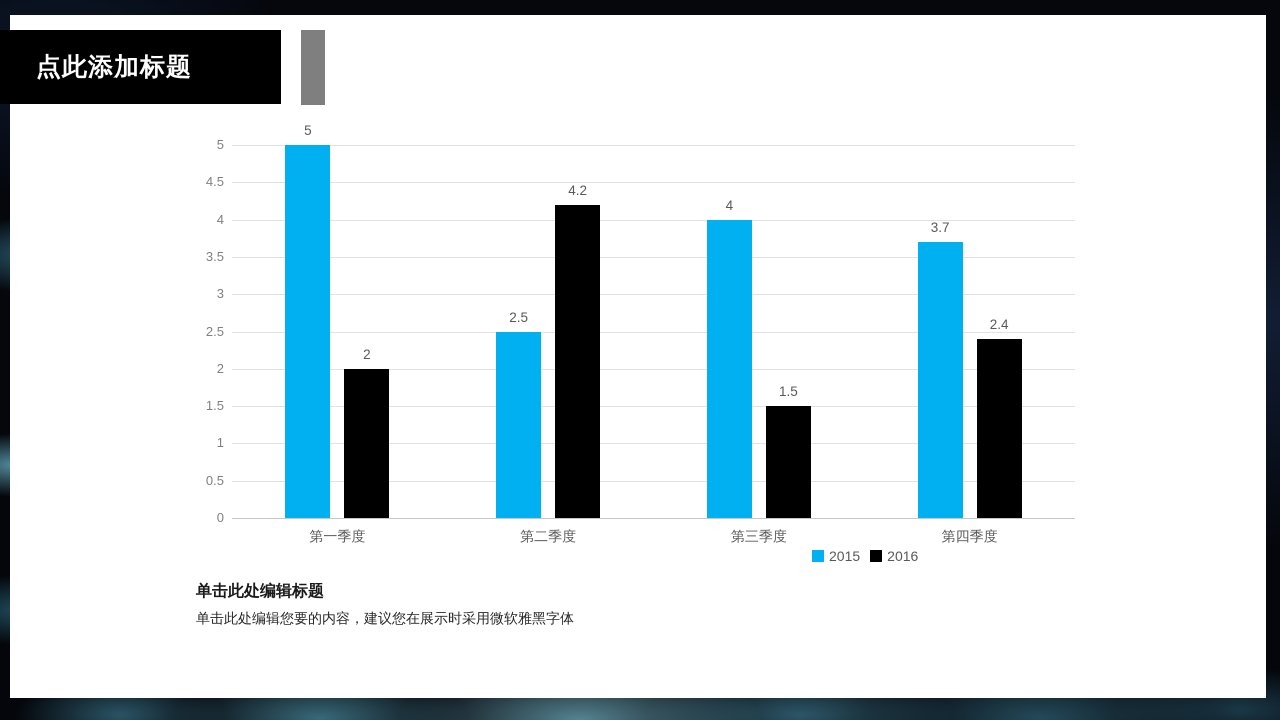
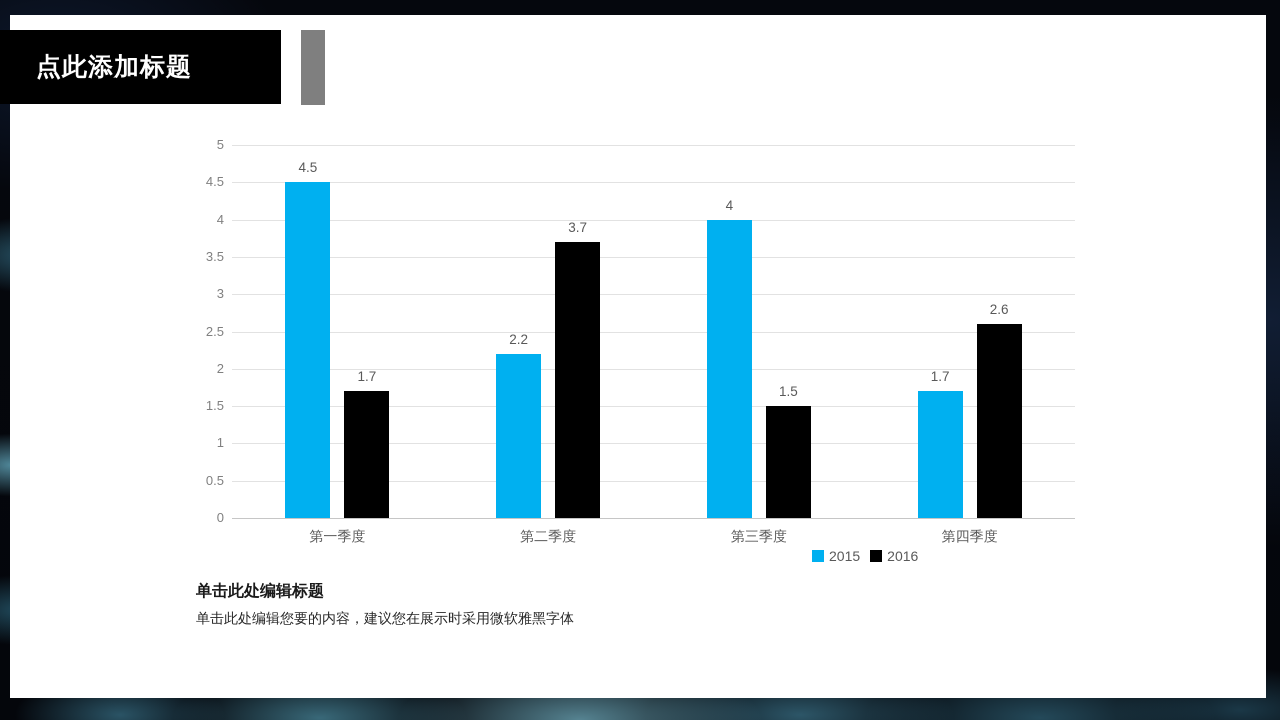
2015/第一季度: 5 -> 4.5
2016/第一季度: 2 -> 1.7
2015/第二季度: 2.5 -> 2.2
2016/第二季度: 4.2 -> 3.7
2015/第四季度: 3.7 -> 1.7
2016/第四季度: 2.4 -> 2.6
